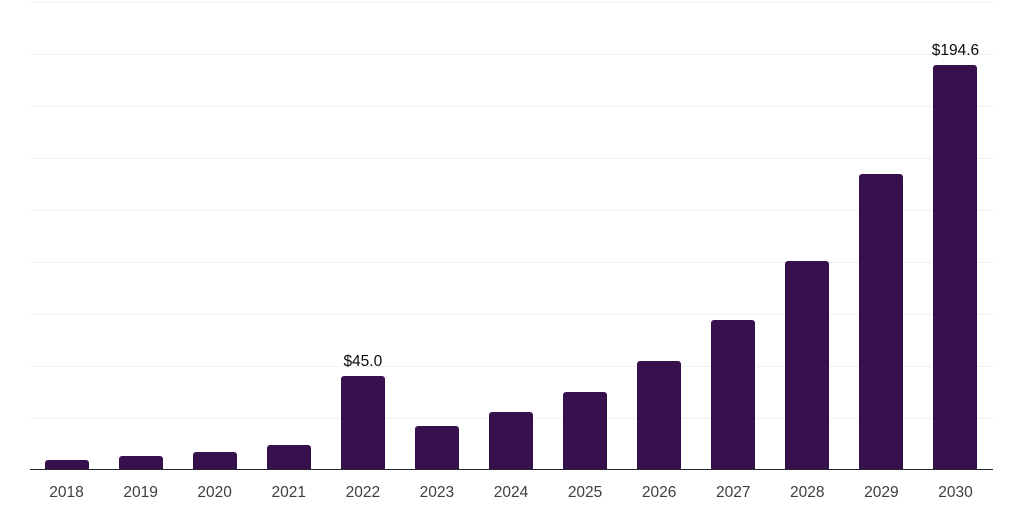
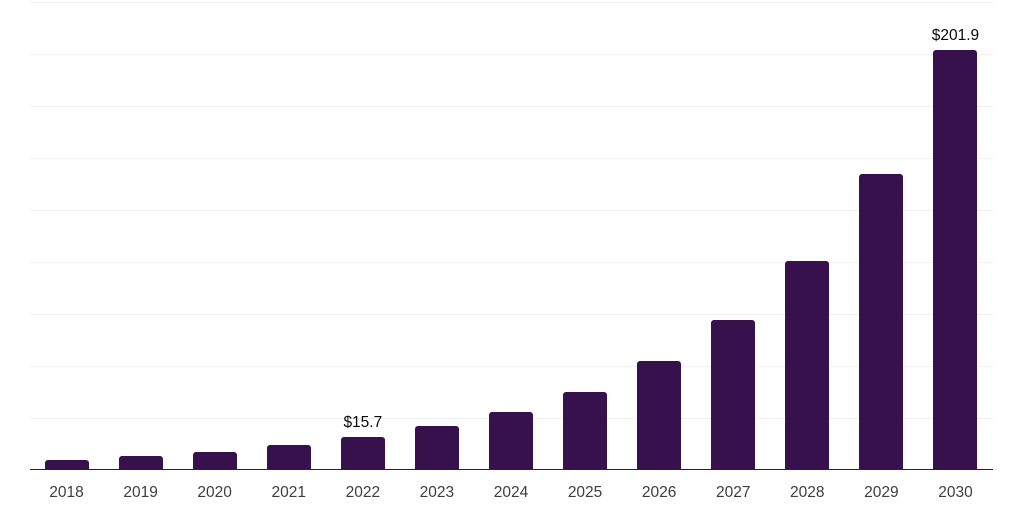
2022: $45.0 -> $15.7
2030: $194.6 -> $201.9
